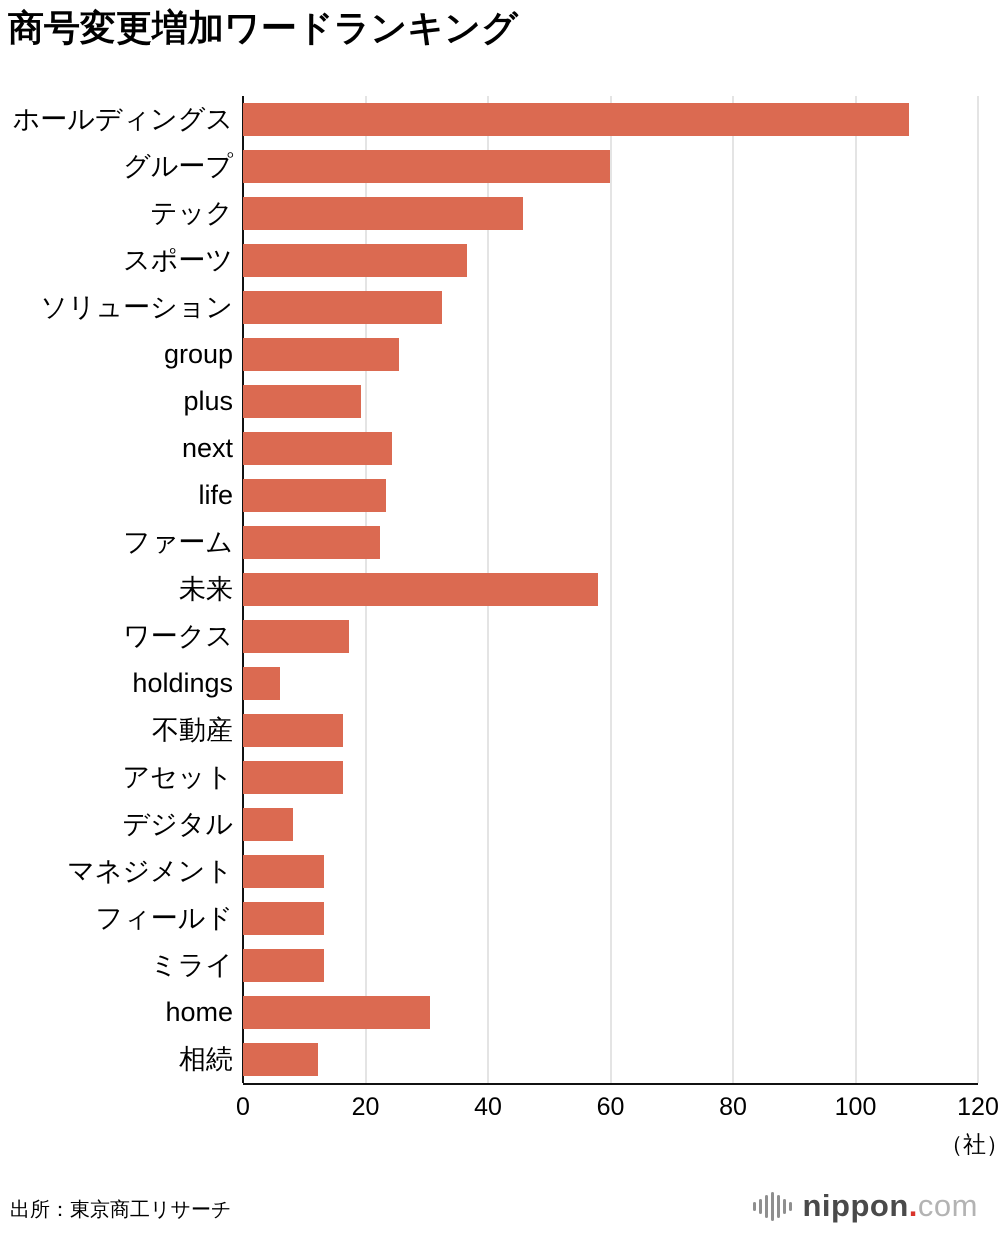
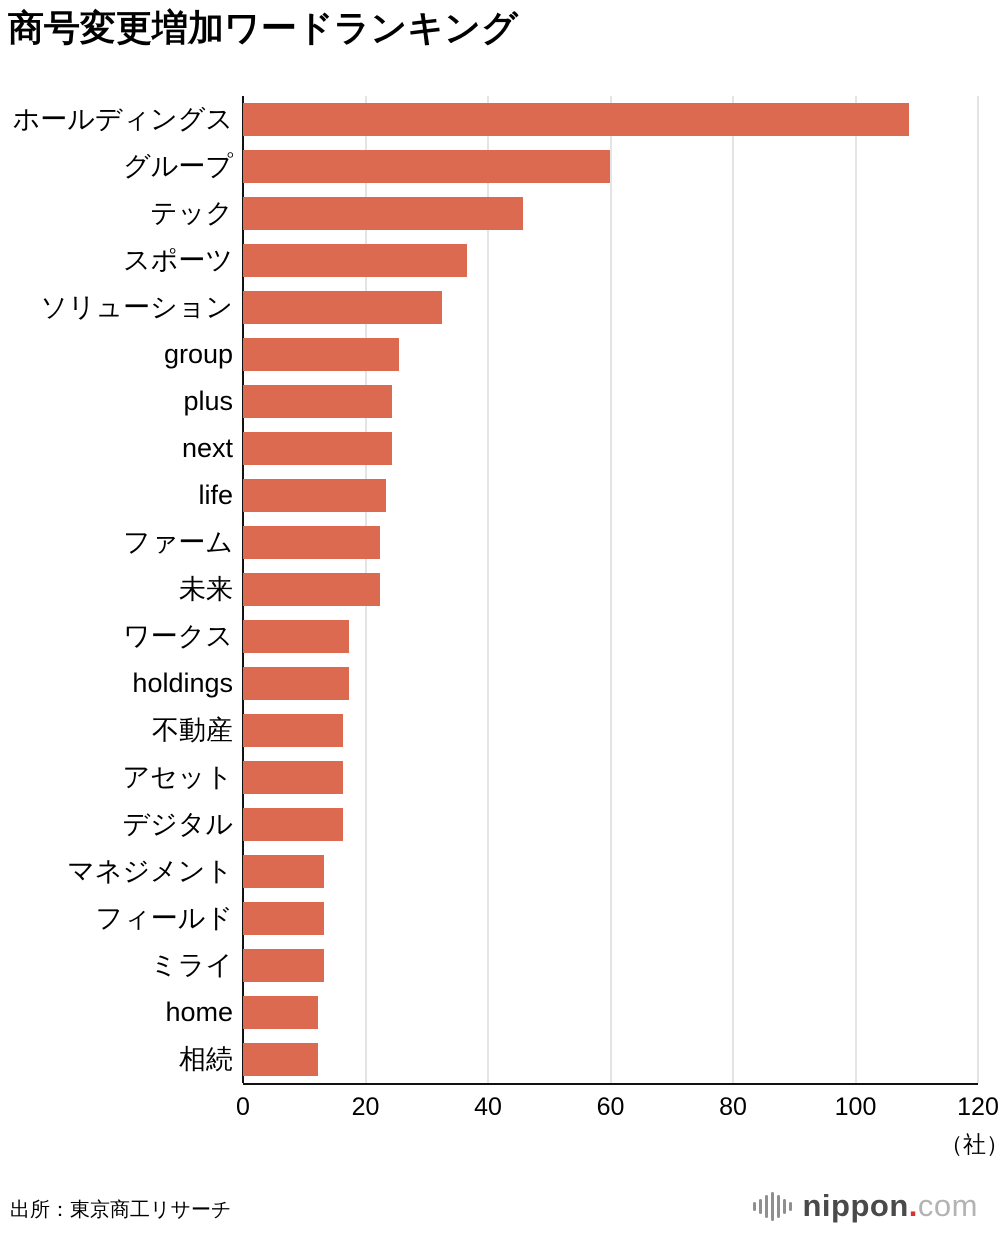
plus: 19 -> 24
未来: 57 -> 22
holdings: 6 -> 17
デジタル: 8 -> 16
home: 30 -> 12
